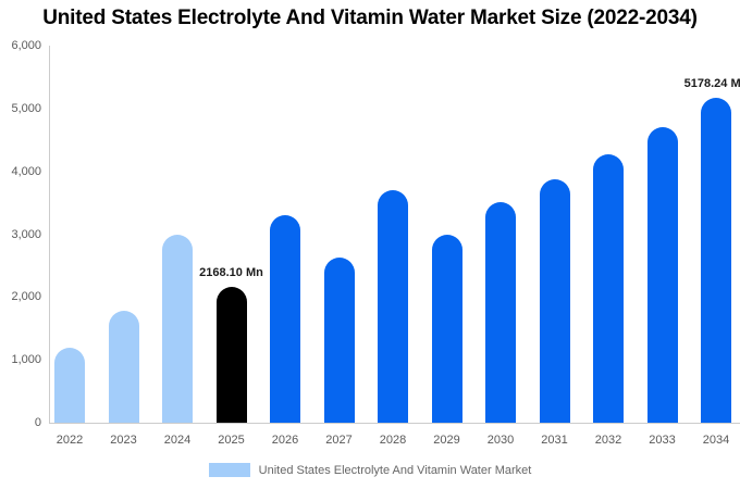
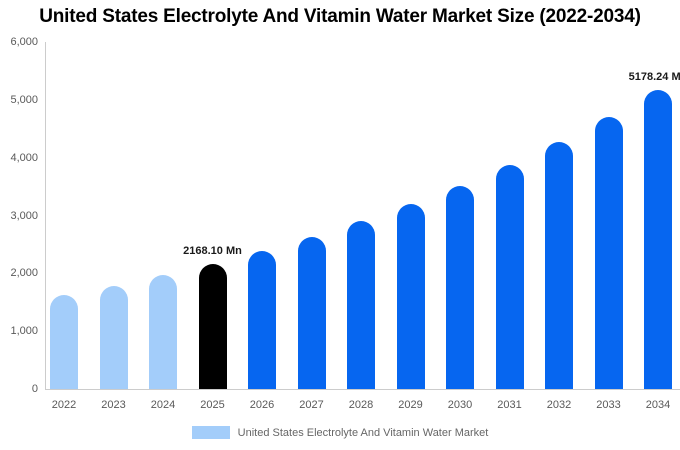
2022: 1200 -> 1600
2024: 3000 -> 2000
2026: 3300 -> 2400
2028: 3700 -> 2900
2029: 3000 -> 3200
